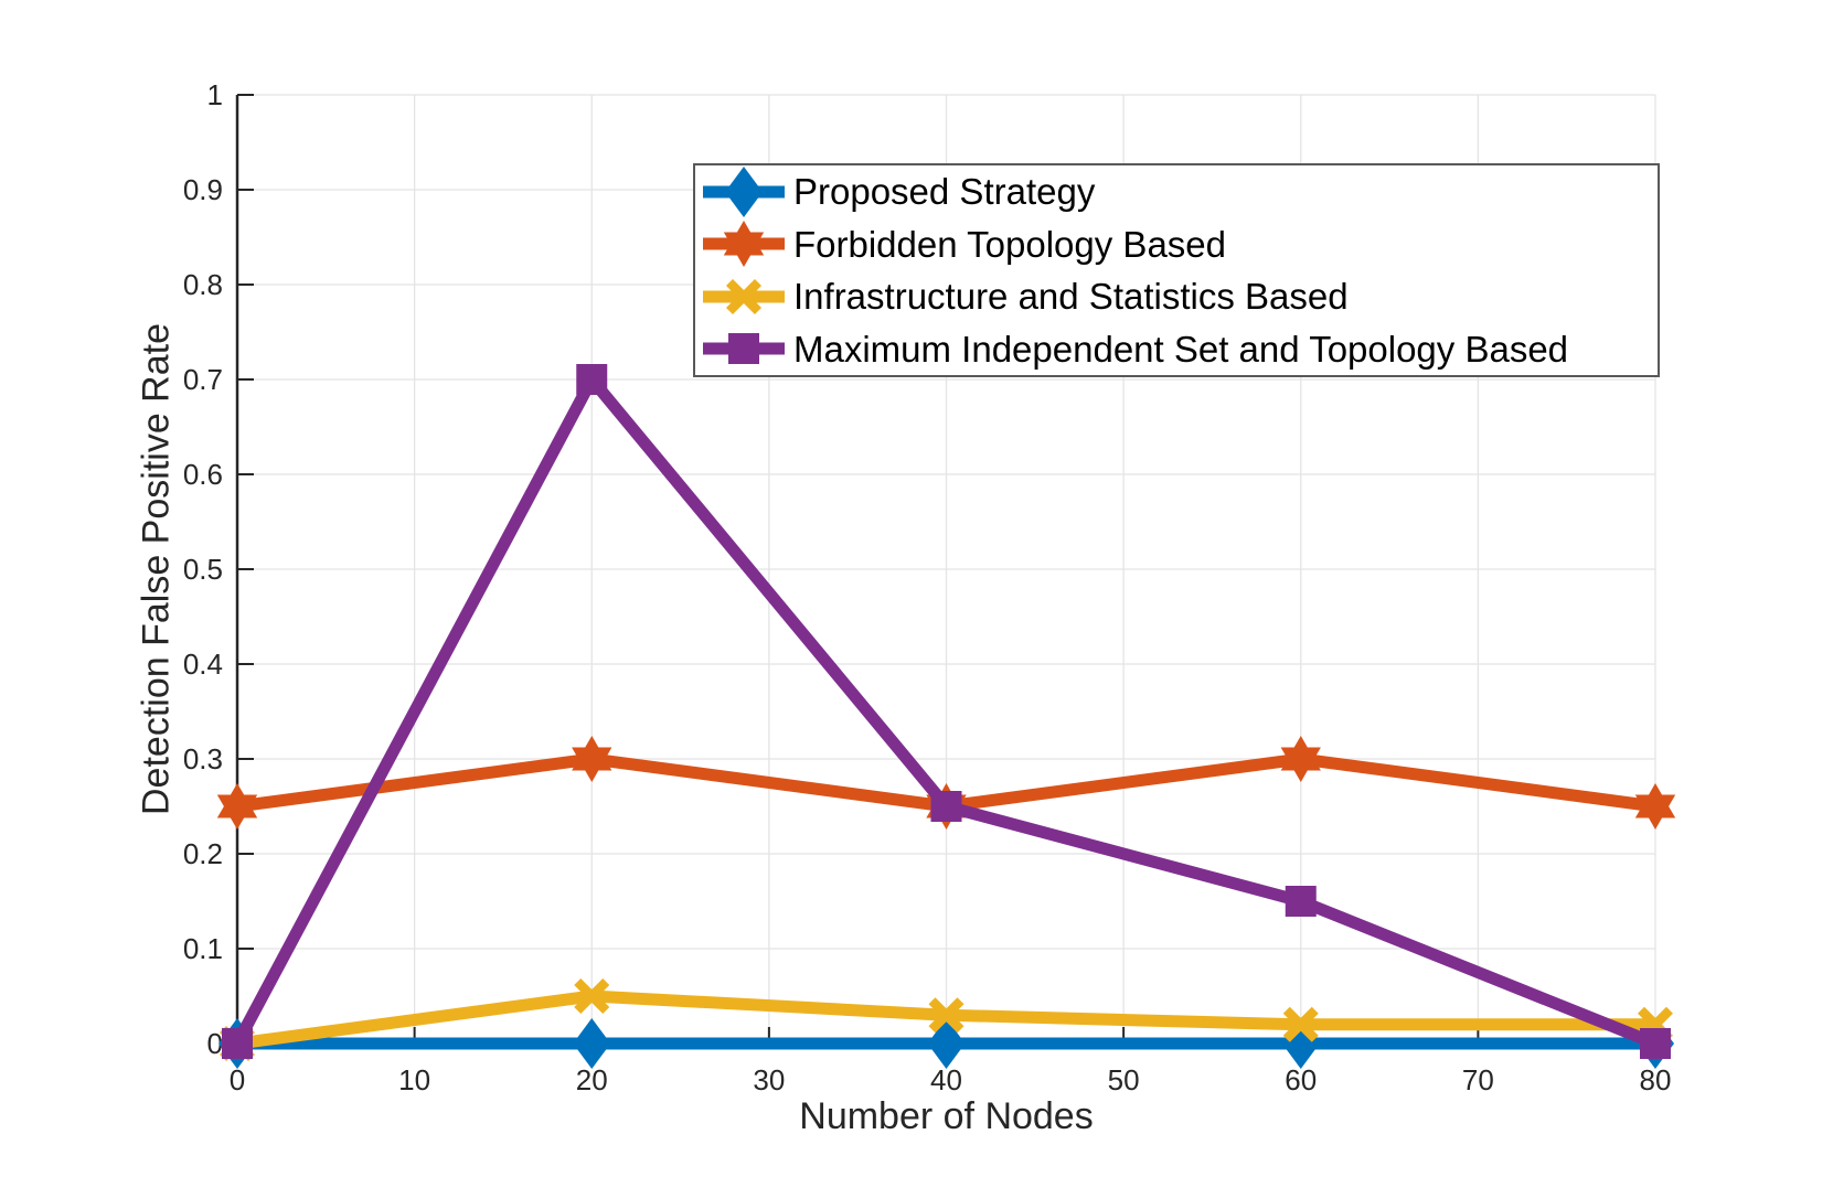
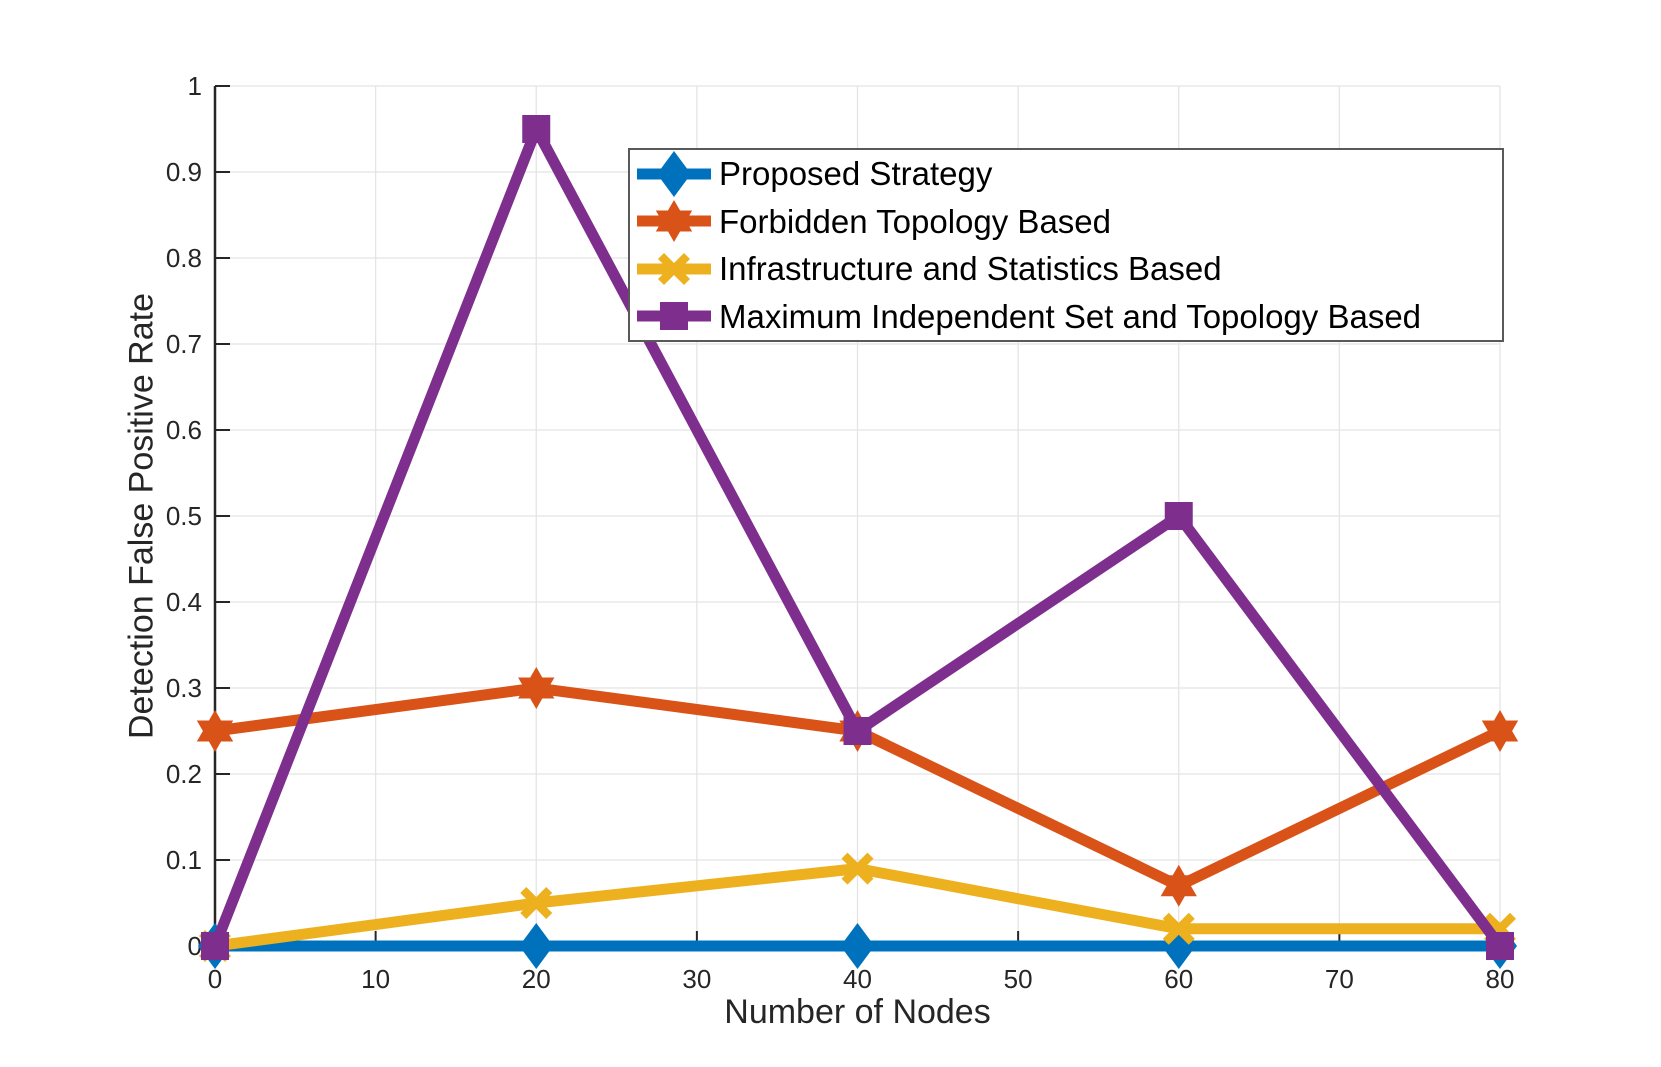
Maximum Independent Set and Topology Based/20: 0.70 -> 0.95
Infrastructure and Statistics Based/40: 0.03 -> 0.09
Forbidden Topology Based/60: 0.30 -> 0.07
Maximum Independent Set and Topology Based/60: 0.15 -> 0.50
